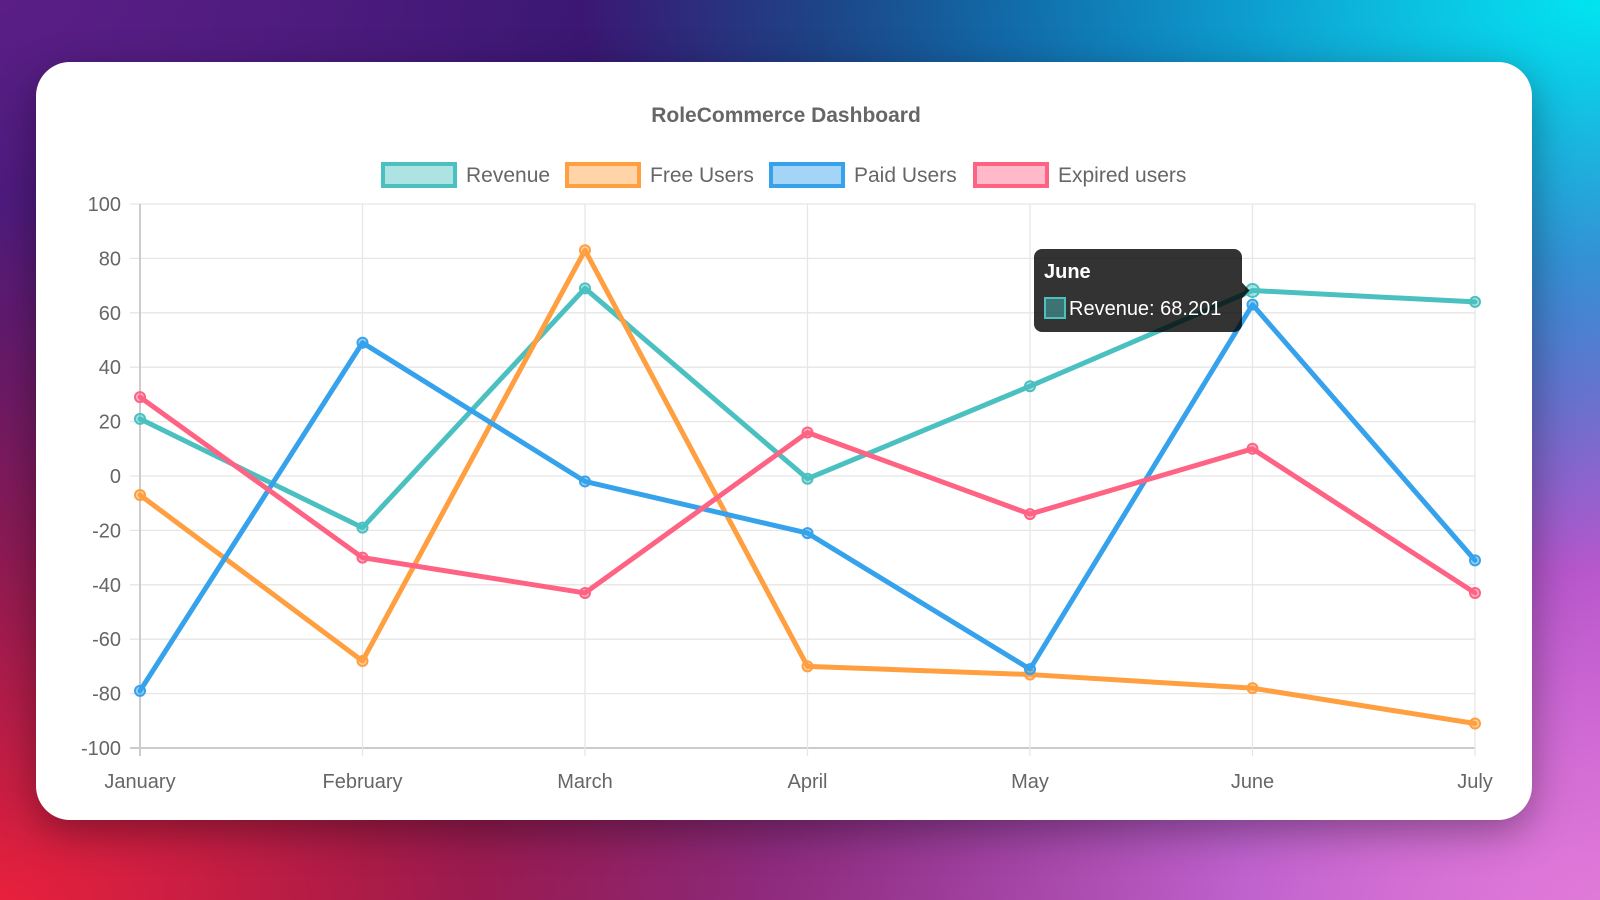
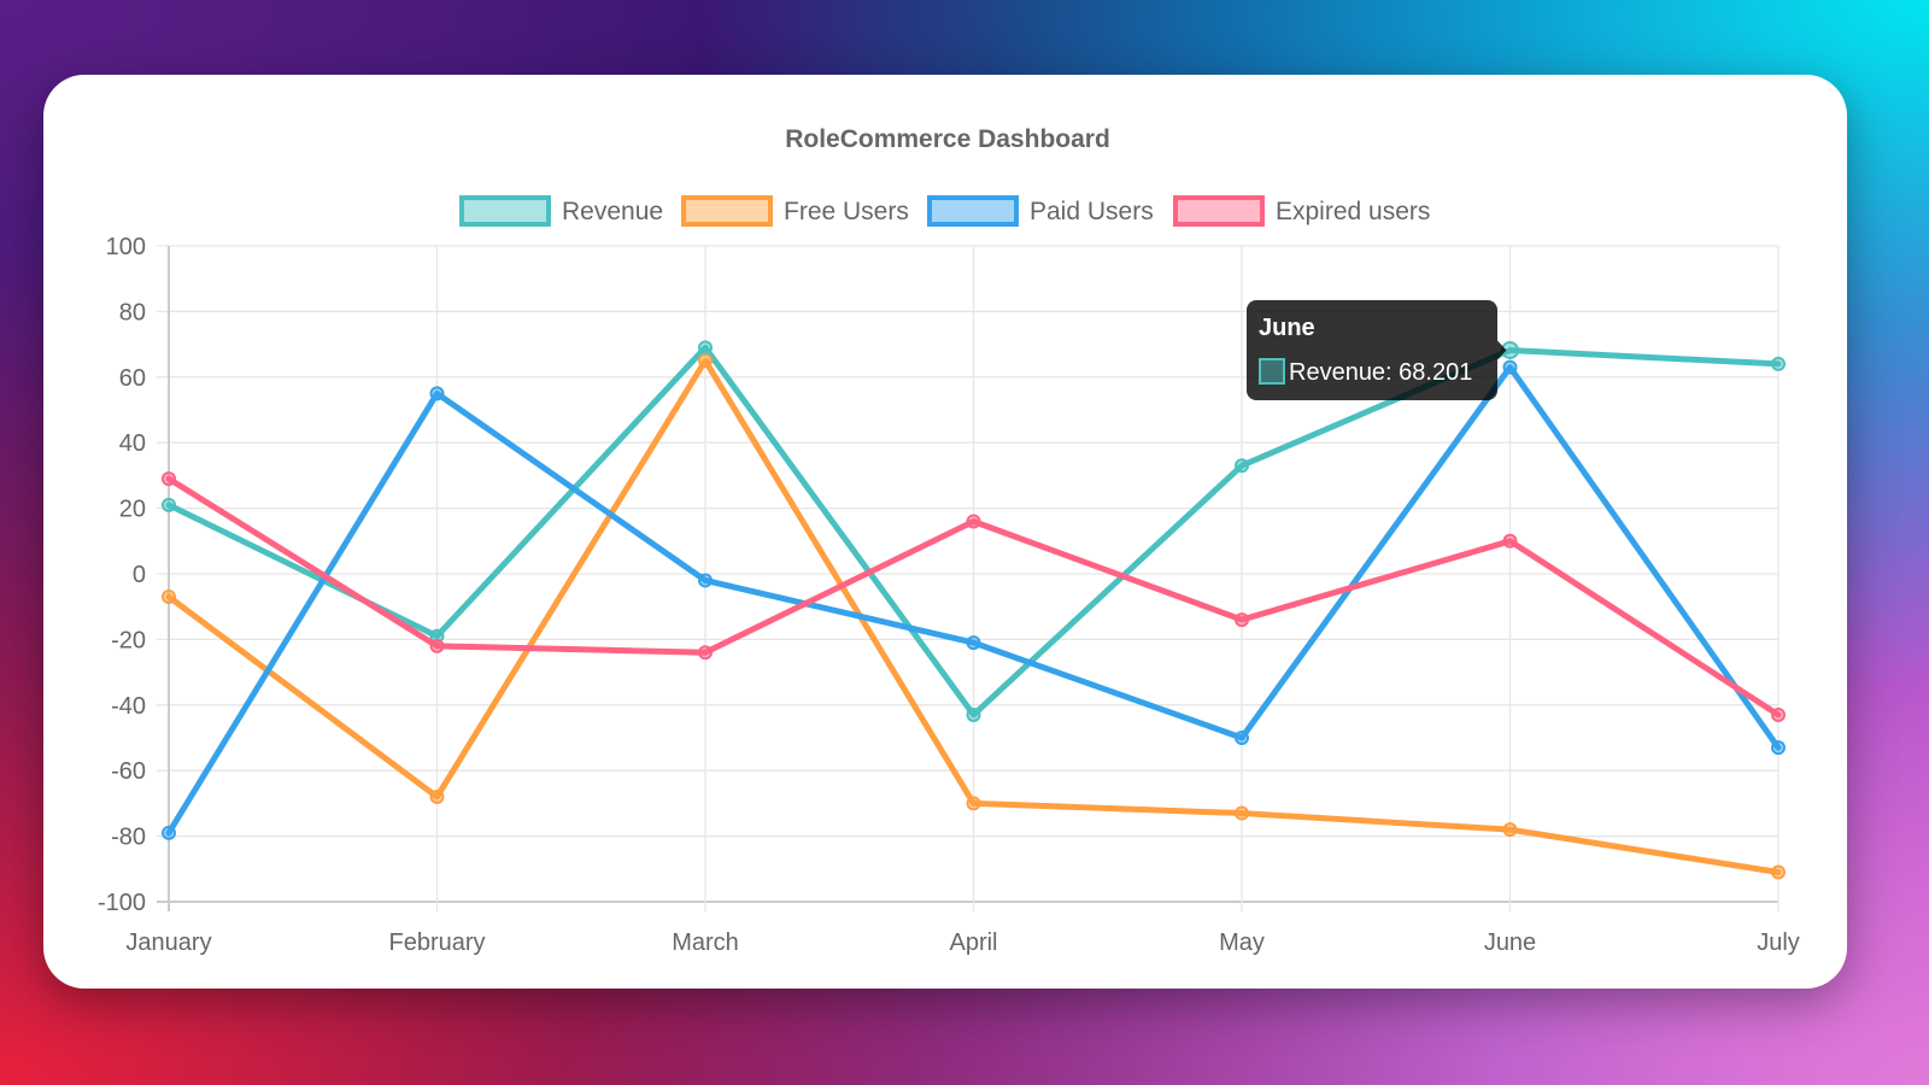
Paid Users/February: 49 -> 55
Expired users/February: -30 -> -22
Free Users/March: 83 -> 65
Expired users/March: -43 -> -24
Revenue/April: -1 -> -43
Paid Users/May: -71 -> -50
Paid Users/July: -31 -> -53
